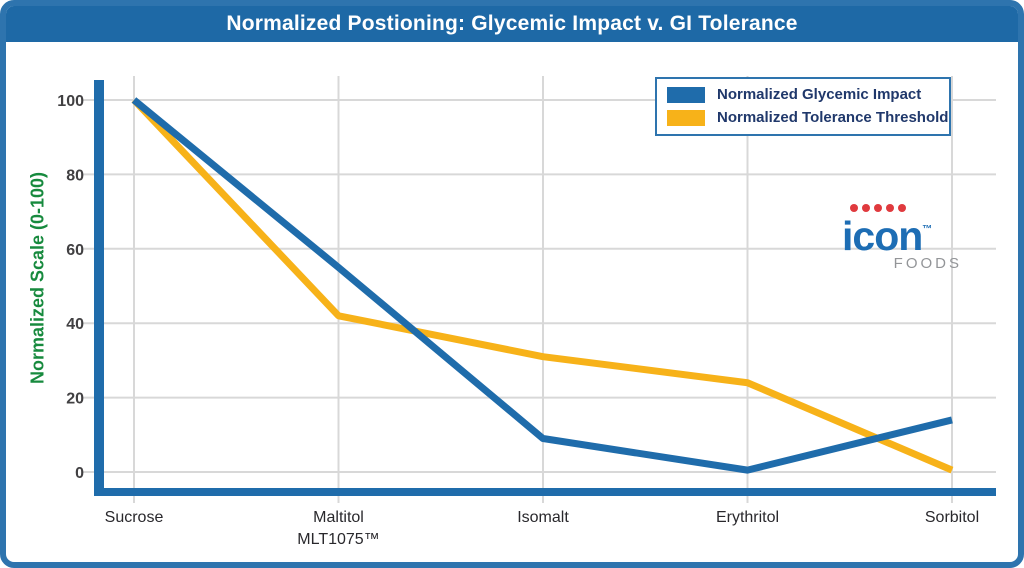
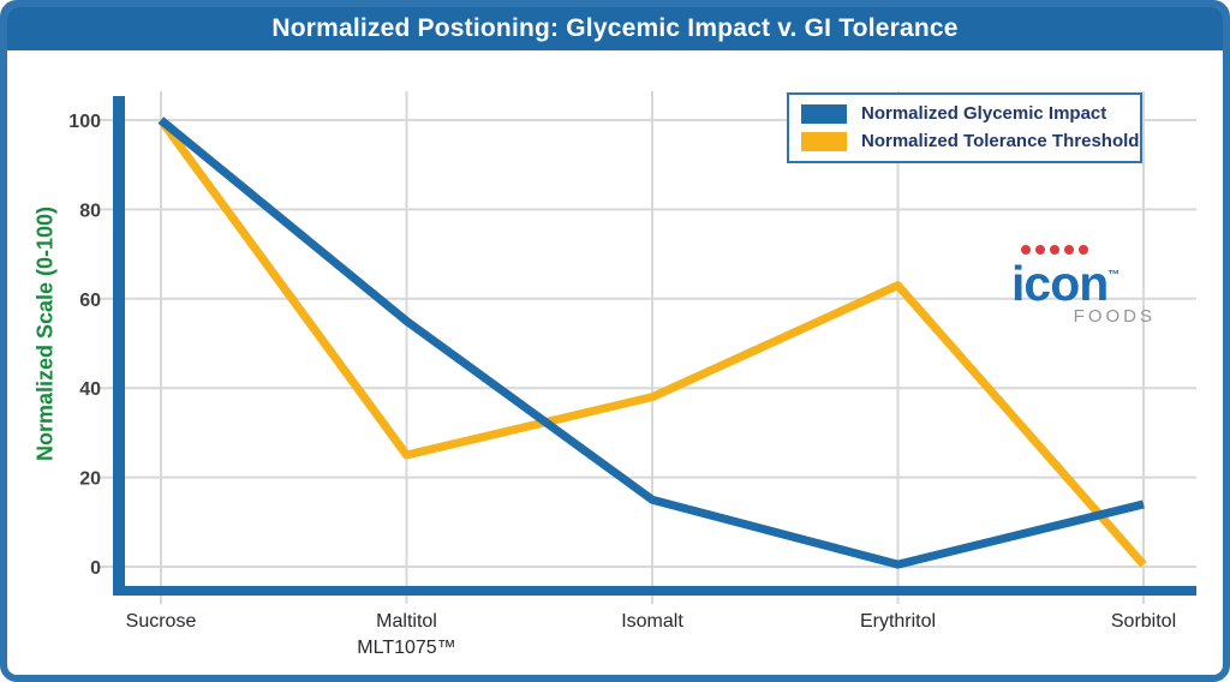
Normalized Tolerance Threshold/Maltitol MLT1075™: 42 -> 25
Normalized Glycemic Impact/Isomalt: 9 -> 15
Normalized Tolerance Threshold/Isomalt: 31 -> 38
Normalized Tolerance Threshold/Erythritol: 24 -> 63
